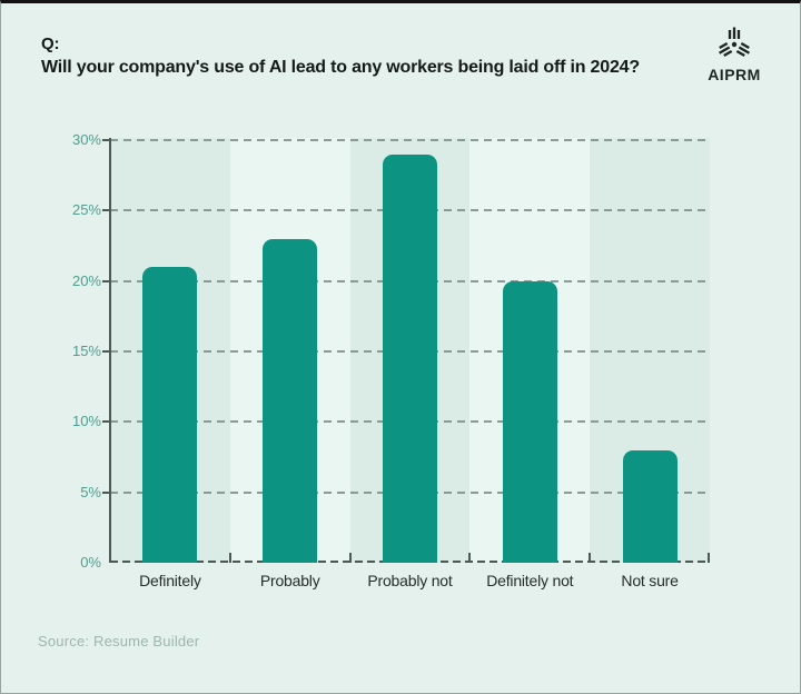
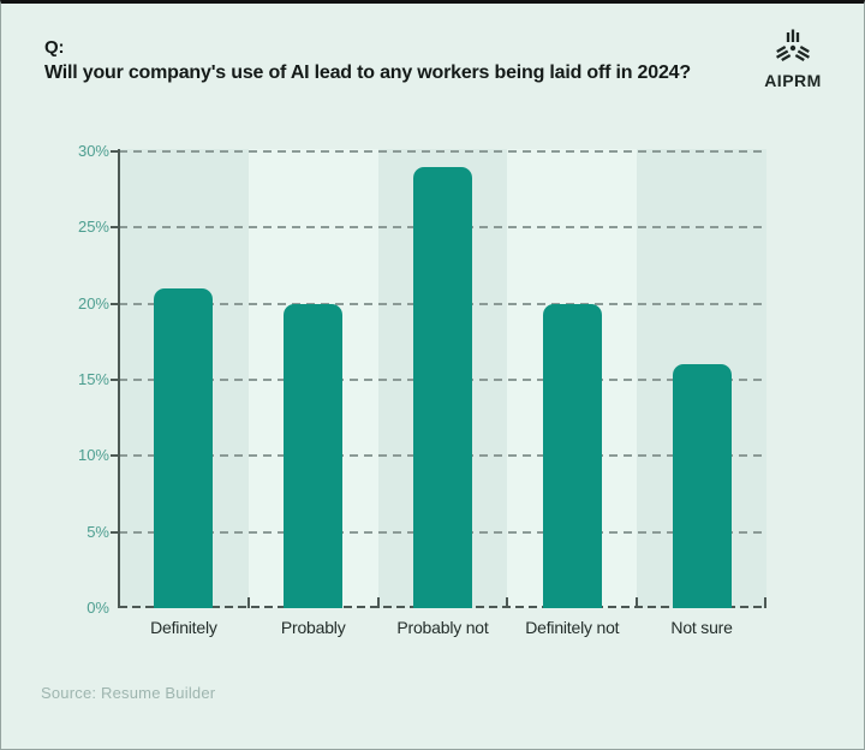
Probably: 23% -> 20%
Not sure: 8% -> 16%
